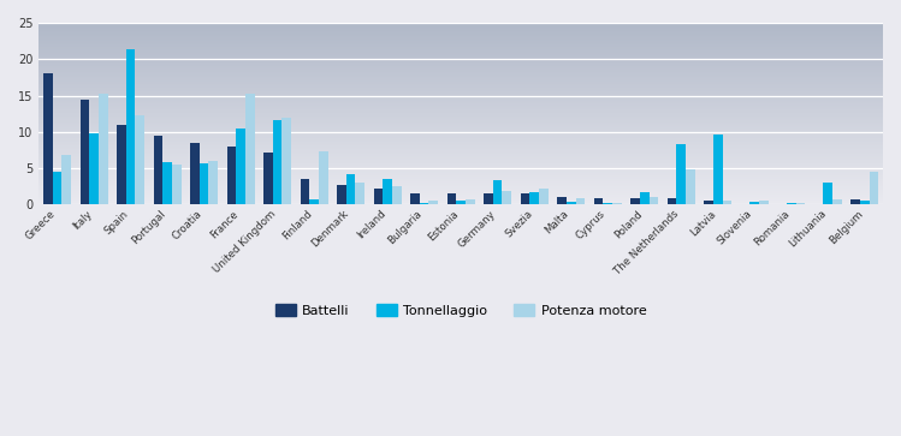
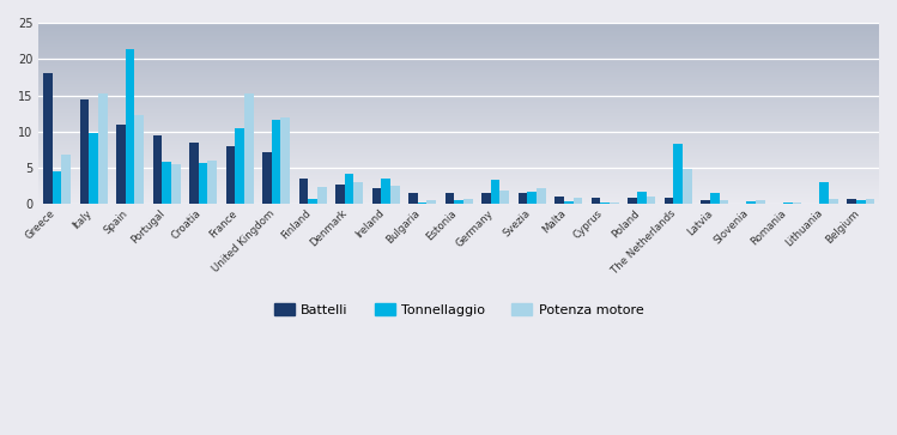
Potenza motore/Finland: 7.4 -> 2.4
Tonnellaggio/Latvia: 9.6 -> 1.6
Potenza motore/Belgium: 4.6 -> 0.8
